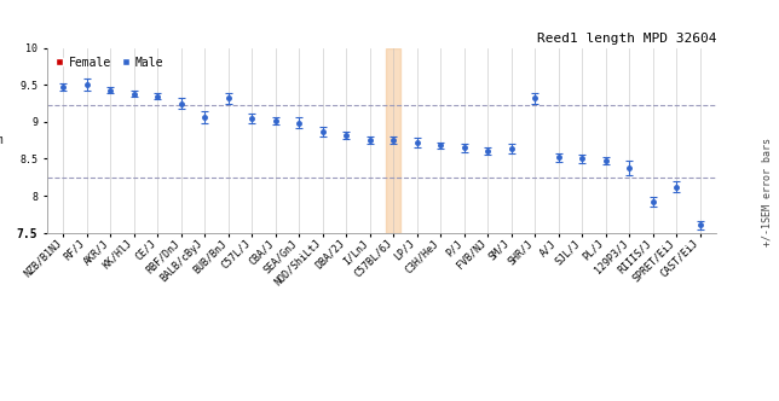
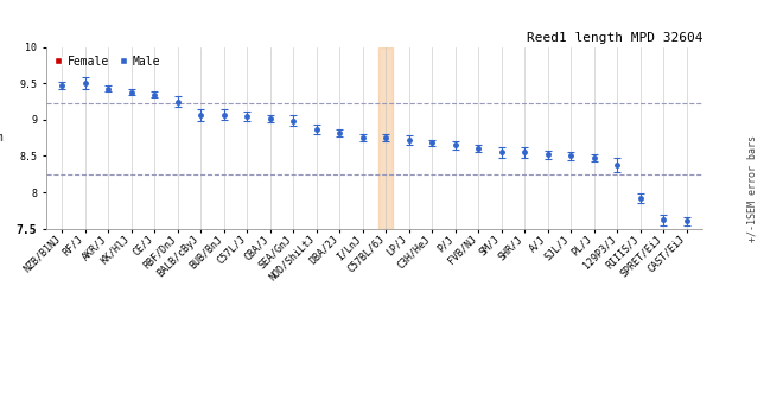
BUB/BnJ: 9.32 -> 9.07
SM/J: 8.64 -> 8.55
SHR/J: 9.32 -> 8.55
SPRET/EiJ: 8.12 -> 7.62
